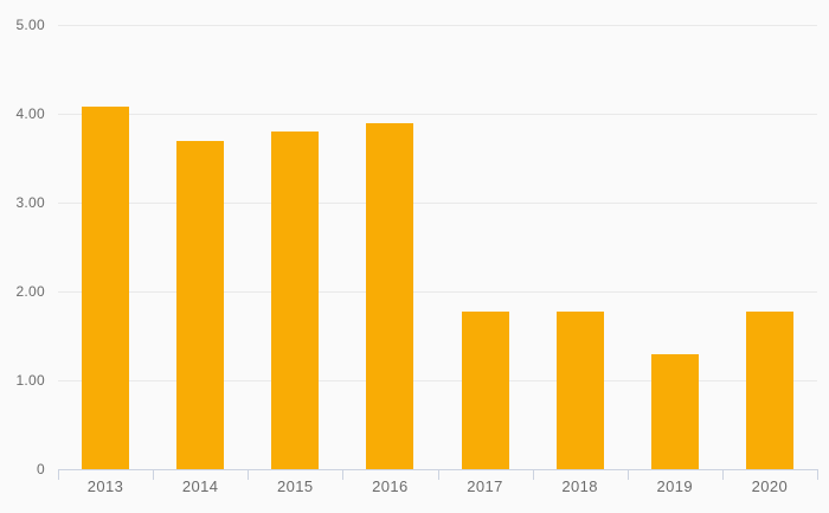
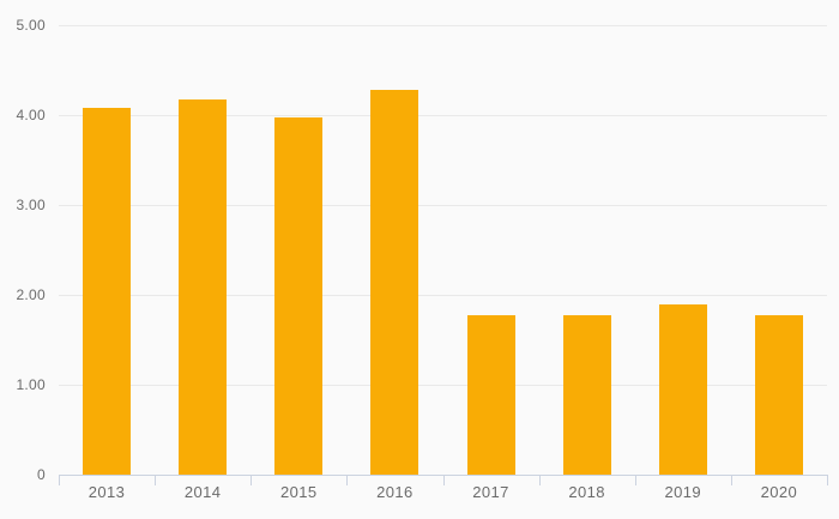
2014: 3.7 -> 4.2
2015: 3.8 -> 4.0
2016: 3.9 -> 4.3
2019: 1.3 -> 1.9
